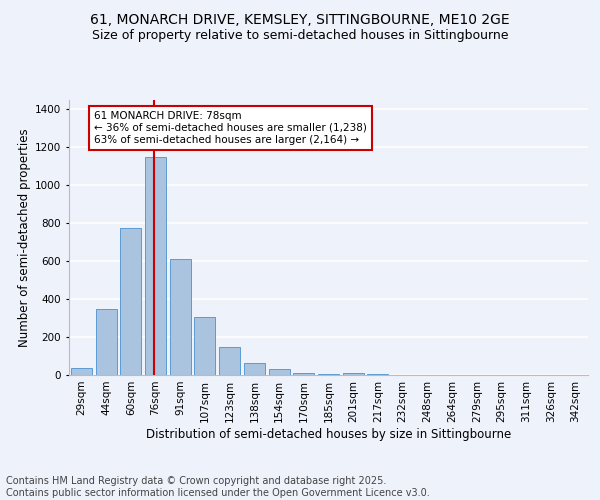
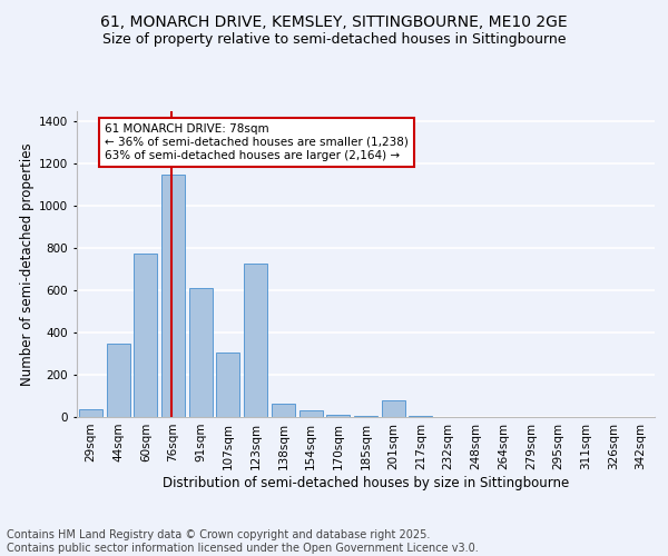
123sqm: 150 -> 730
201sqm: 10 -> 80
